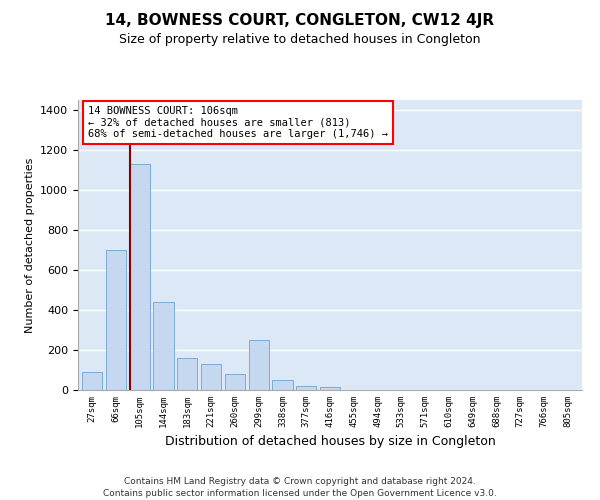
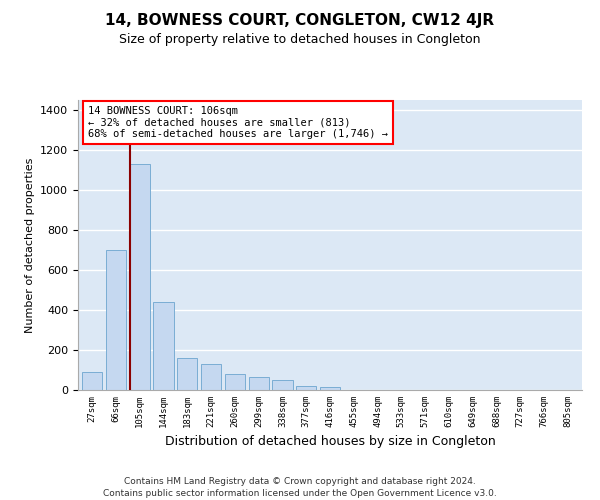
299sqm: 250 -> 60
